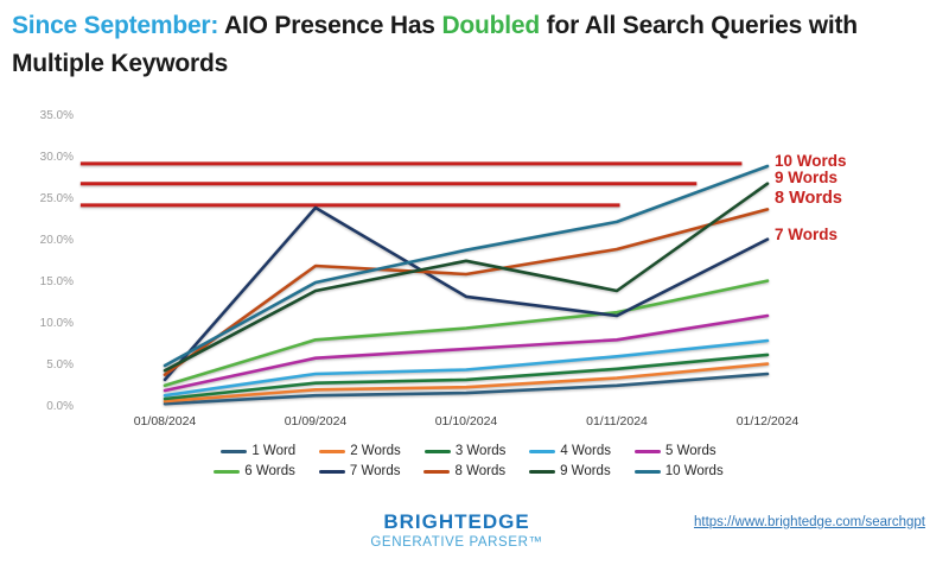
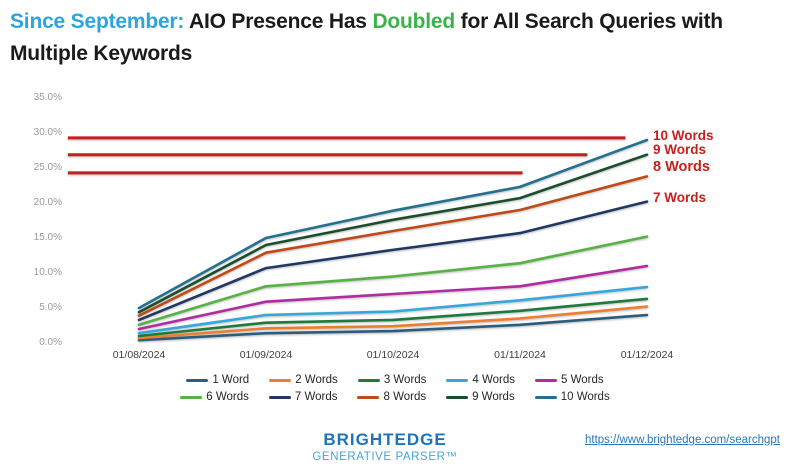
7 Words/01/09/2024: 24% -> 11%
8 Words/01/09/2024: 17% -> 13%
7 Words/01/11/2024: 11% -> 16%
9 Words/01/11/2024: 14% -> 21%
